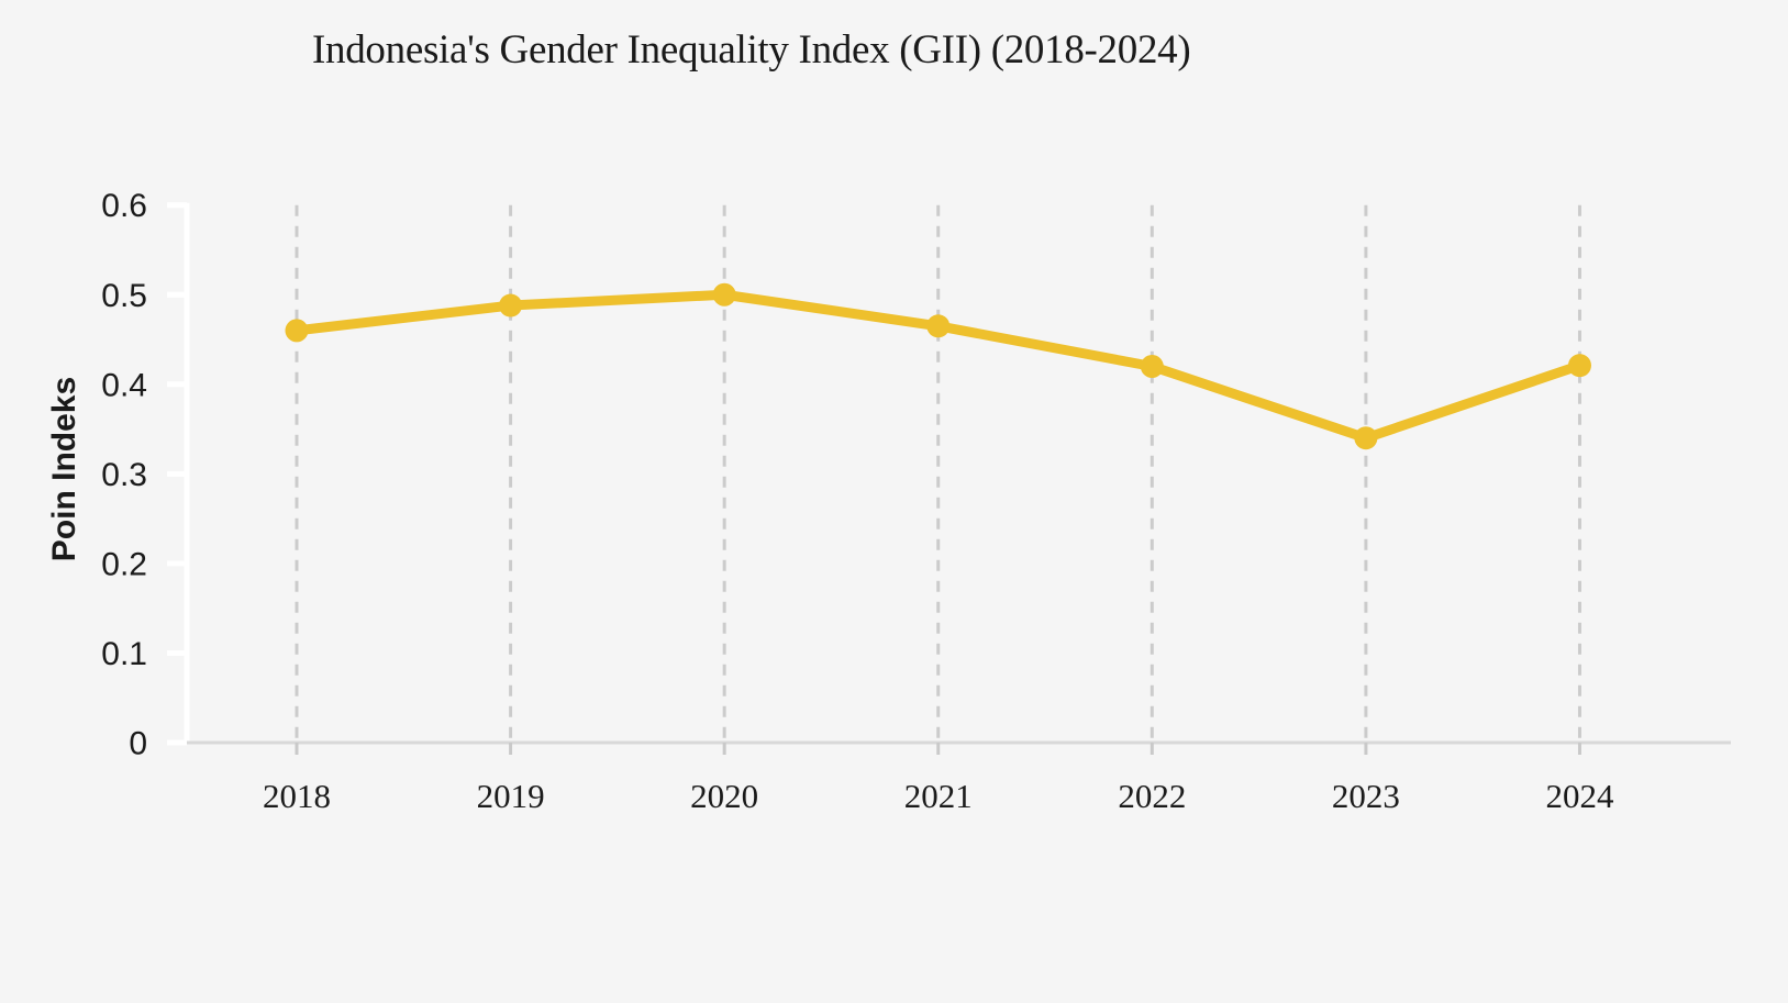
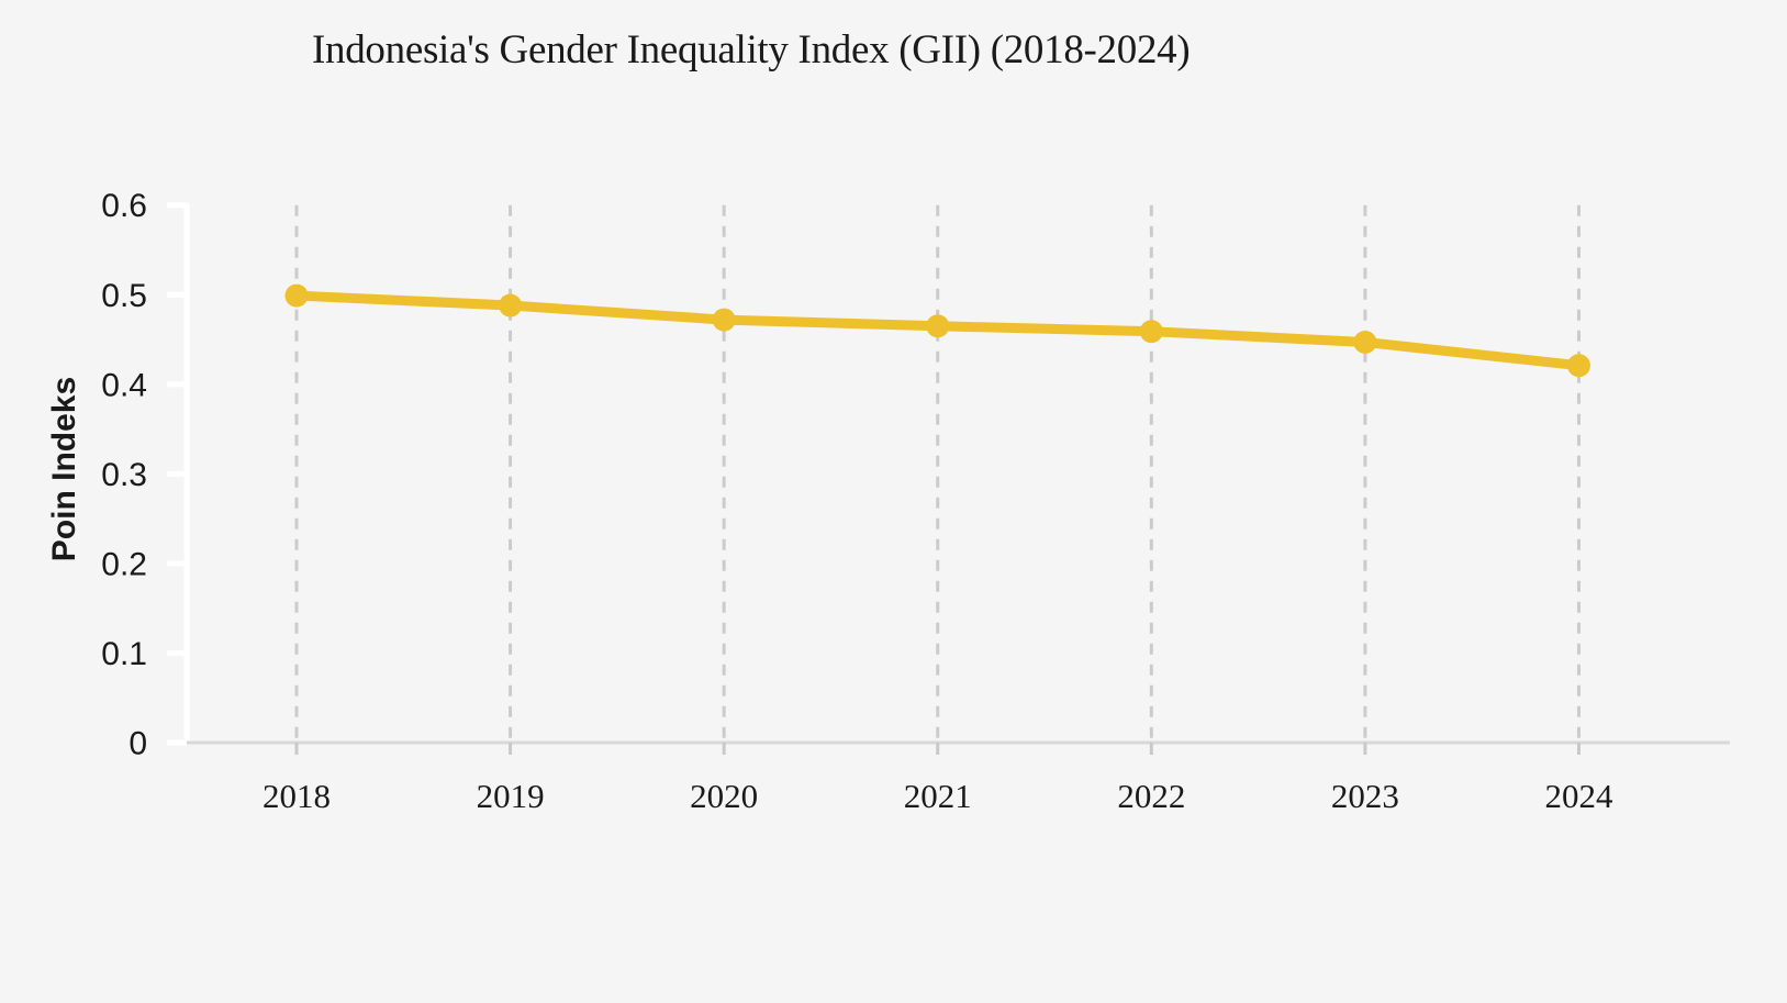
2018: 0.46 -> 0.50
2020: 0.50 -> 0.47
2022: 0.42 -> 0.46
2023: 0.34 -> 0.45
